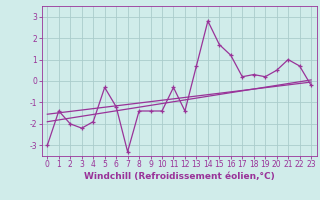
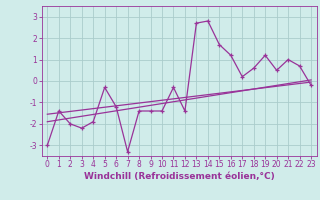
13: 0.7 -> 2.7
18: 0.3 -> 0.6
19: 0.2 -> 1.2
